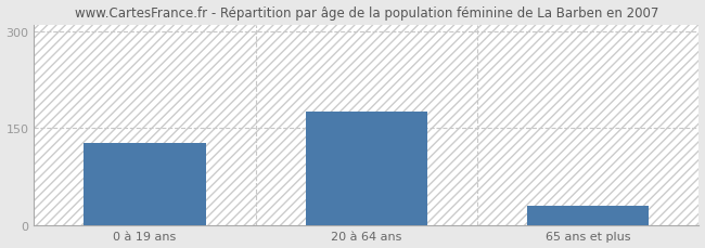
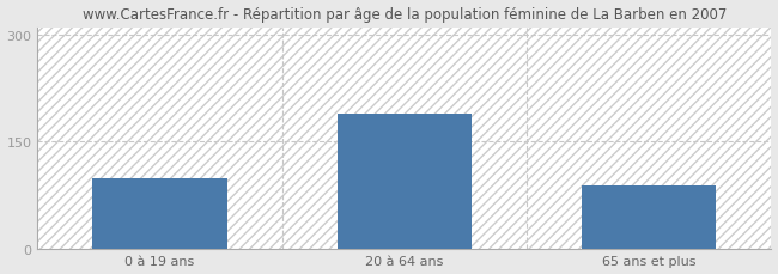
0 à 19 ans: 127 -> 98
20 à 64 ans: 175 -> 190
65 ans et plus: 30 -> 88
